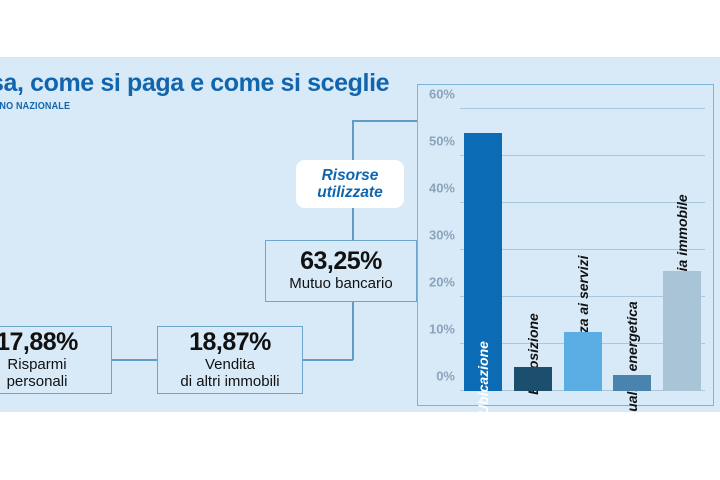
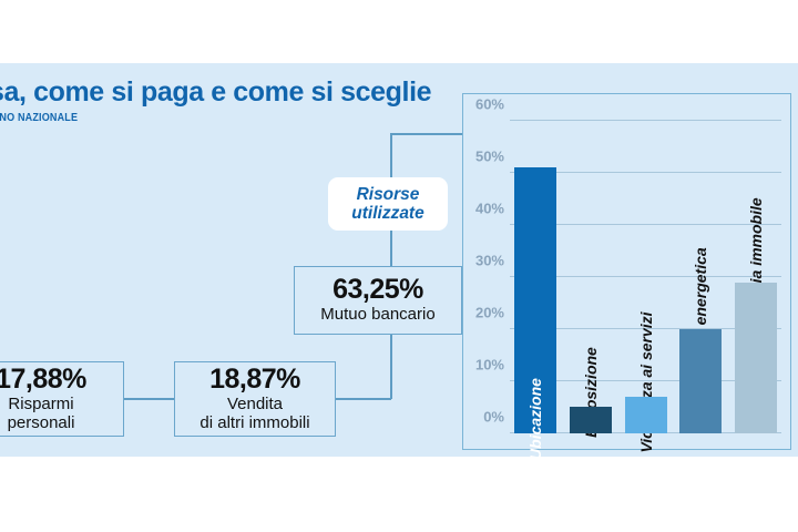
Ubicazione: 55% -> 51%
Vicinanza ai servizi: 13% -> 7%
Qualità energetica: 4% -> 20%
Tipologia immobile: 26% -> 29%
